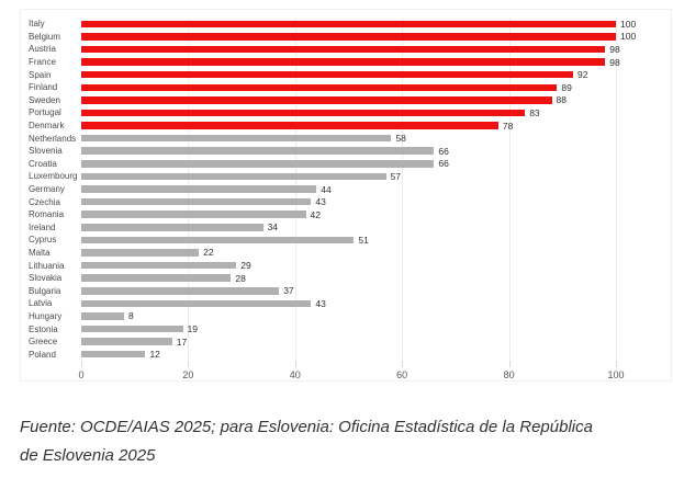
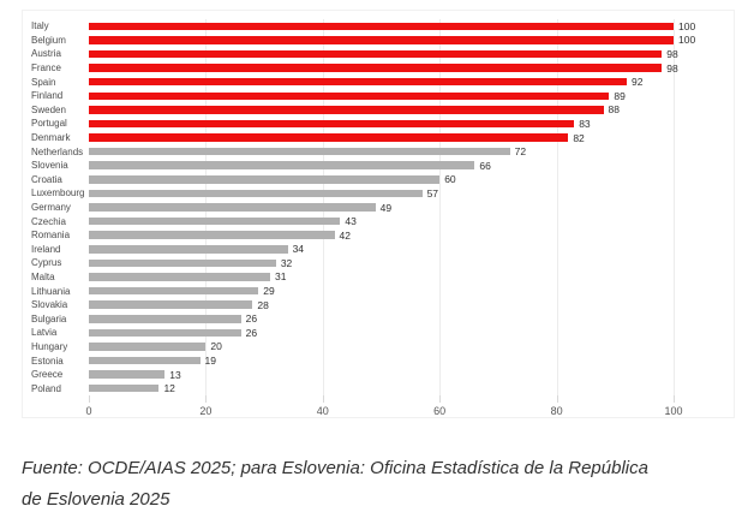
Denmark: 78 -> 82
Netherlands: 58 -> 72
Croatia: 66 -> 60
Germany: 44 -> 49
Cyprus: 51 -> 32
Malta: 22 -> 31
Bulgaria: 37 -> 26
Latvia: 43 -> 26
Hungary: 8 -> 20
Greece: 17 -> 13
